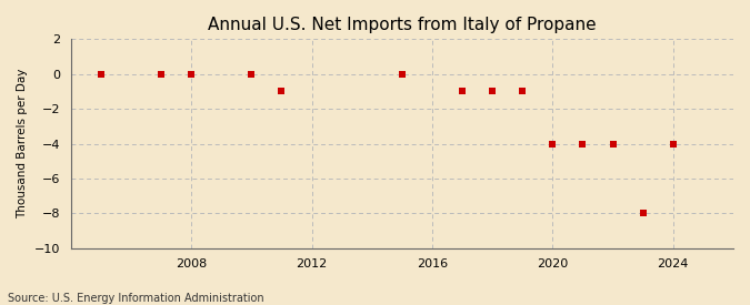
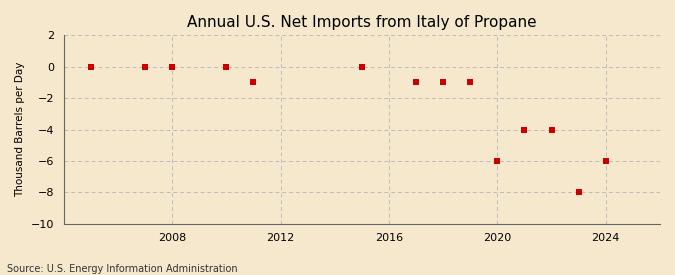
2020: -4 -> -6
2024: -4 -> -6
